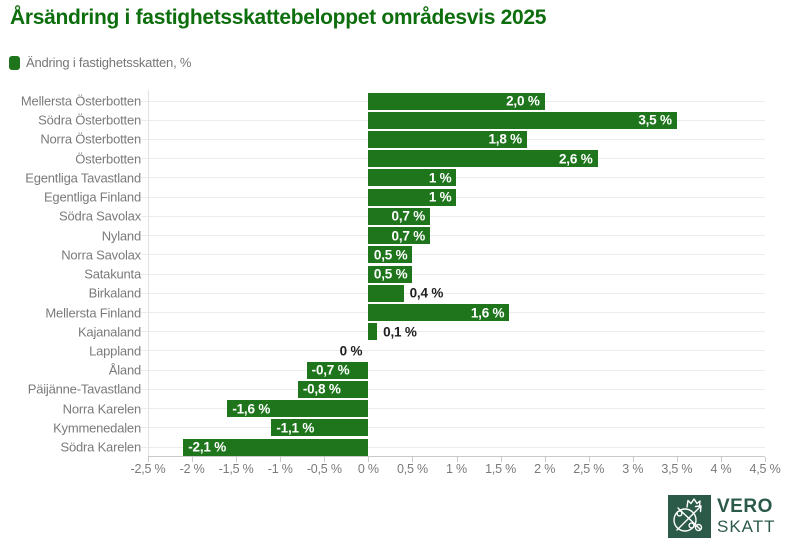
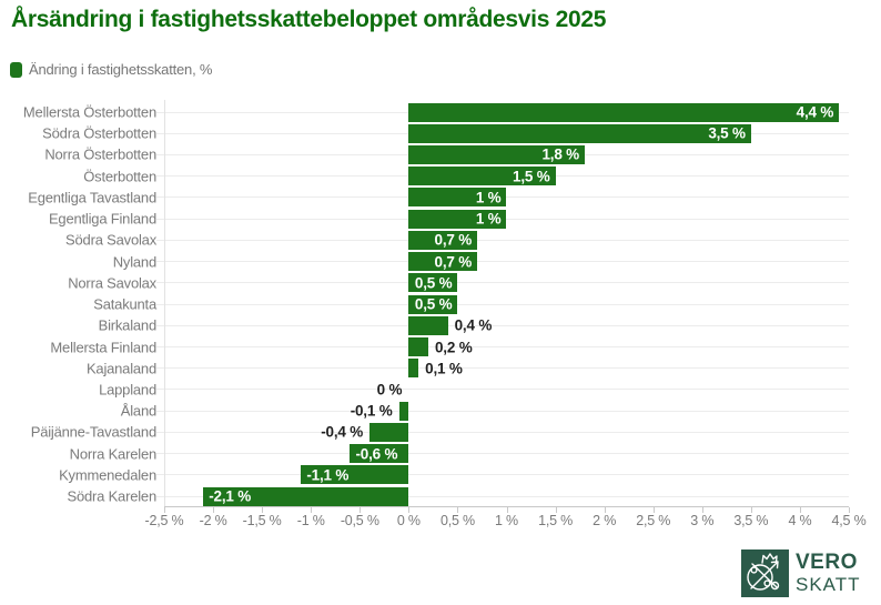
Mellersta Österbotten: 2,0 -> 4,4
Österbotten: 2,6 -> 1,5
Mellersta Finland: 1,6 -> 0,2
Åland: -0,7 -> -0,1
Päijänne-Tavastland: -0,8 -> -0,4
Norra Karelen: -1,6 -> -0,6
